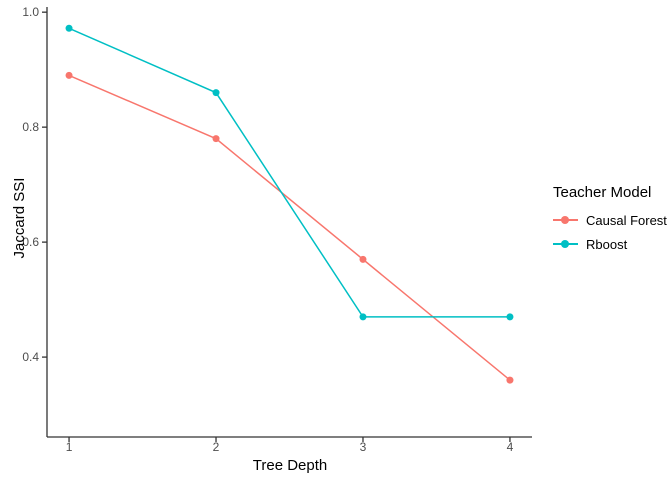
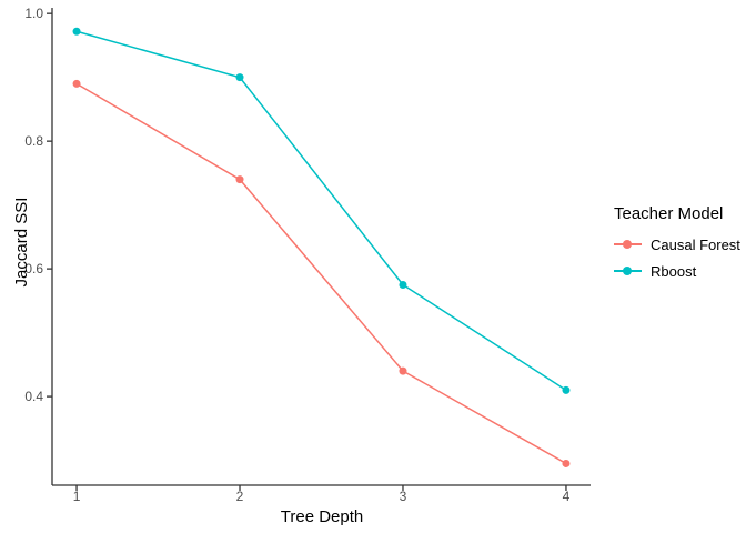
Causal Forest/2: 0.78 -> 0.74
Rboost/2: 0.86 -> 0.90
Causal Forest/3: 0.57 -> 0.44
Rboost/3: 0.47 -> 0.57
Causal Forest/4: 0.36 -> 0.29
Rboost/4: 0.47 -> 0.41
